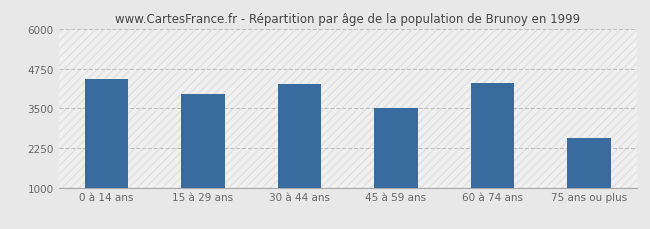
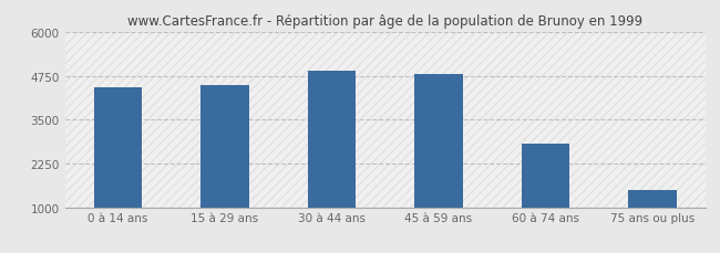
15 à 29 ans: 3950 -> 4490
30 à 44 ans: 4250 -> 4900
45 à 59 ans: 3500 -> 4790
60 à 74 ans: 4300 -> 2830
75 ans ou plus: 2550 -> 1490
